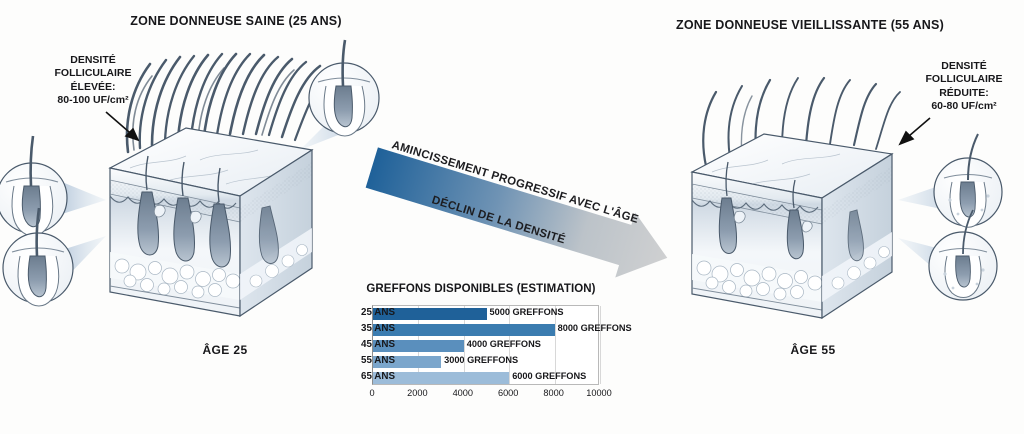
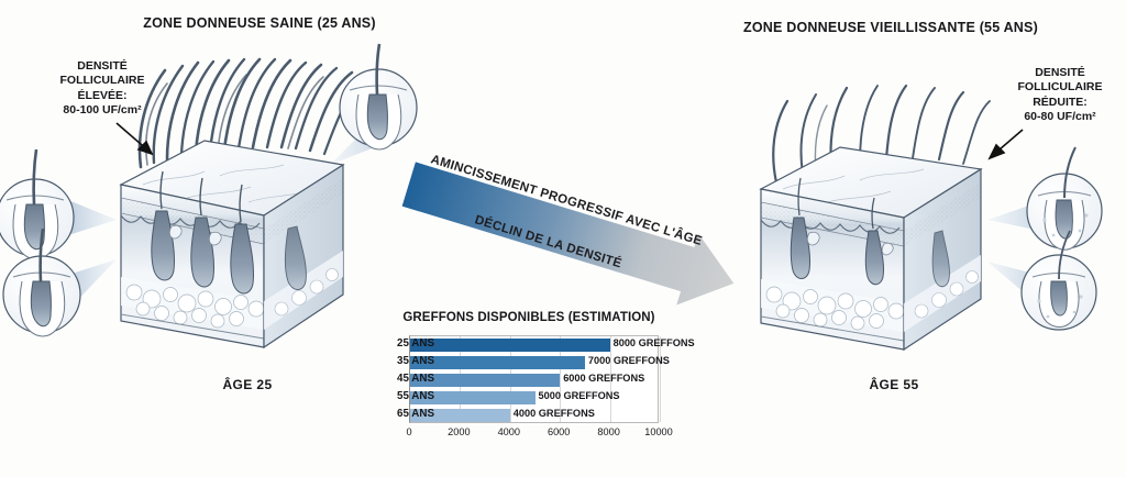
25 ANS: 5000 -> 8000
35 ANS: 8000 -> 7000
45 ANS: 4000 -> 6000
55 ANS: 3000 -> 5000
65 ANS: 6000 -> 4000
